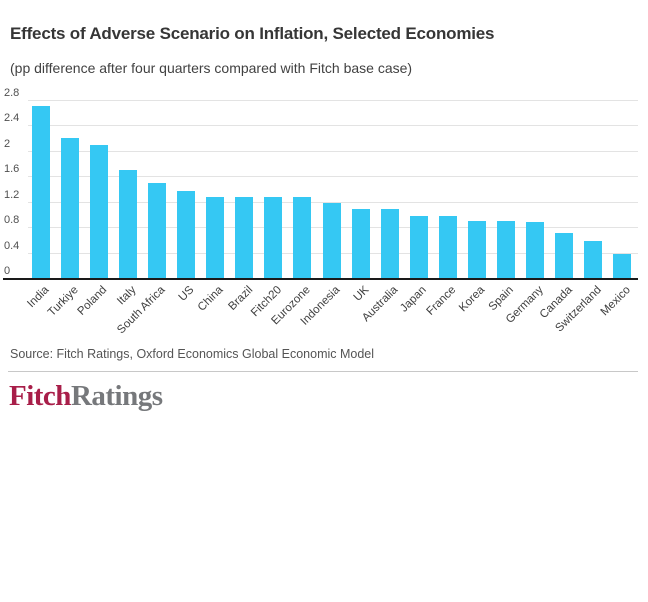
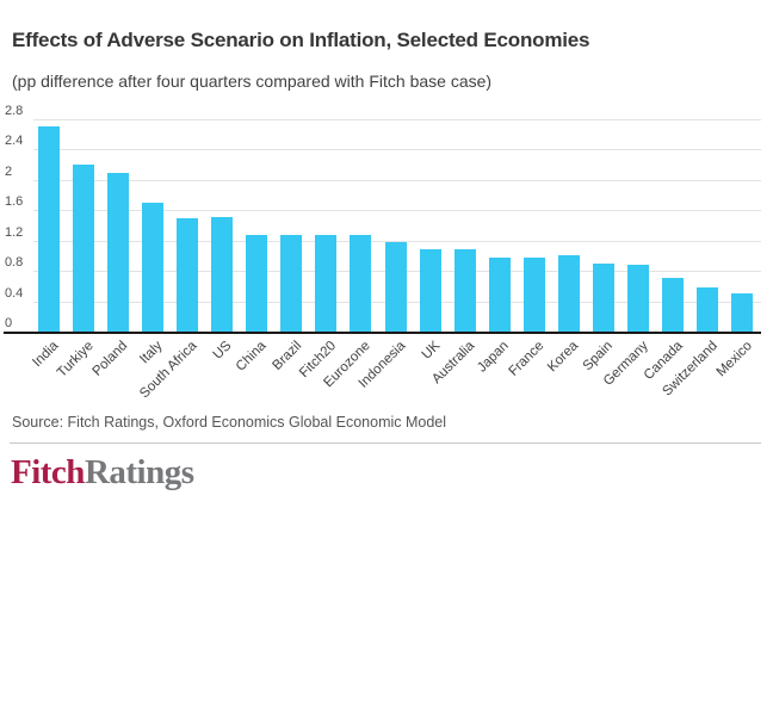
US: 1.4 -> 1.5
Korea: 0.9 -> 1.0
Mexico: 0.4 -> 0.5
